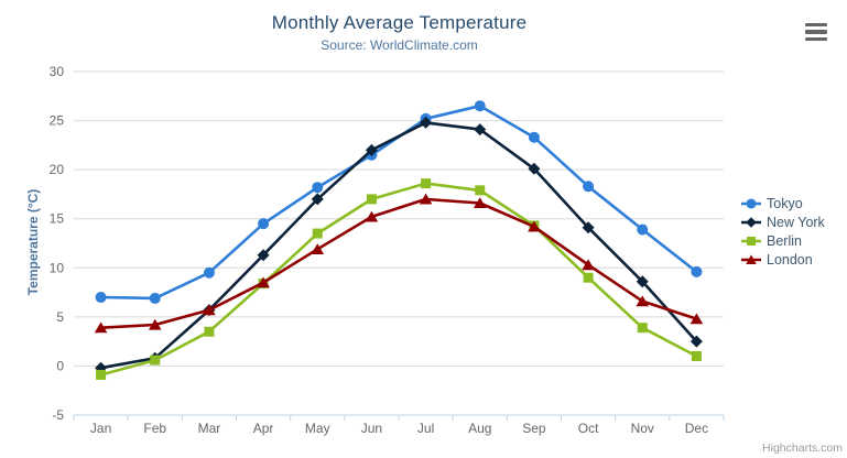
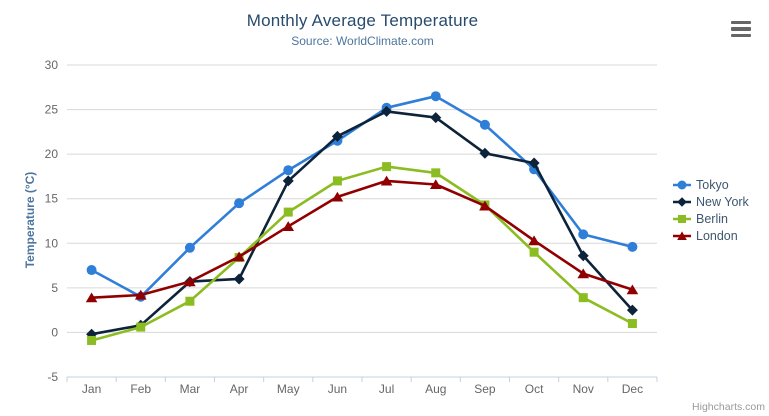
Tokyo/Feb: 7 -> 4
New York/Apr: 11 -> 6
New York/Oct: 14 -> 19
Tokyo/Nov: 14 -> 11
